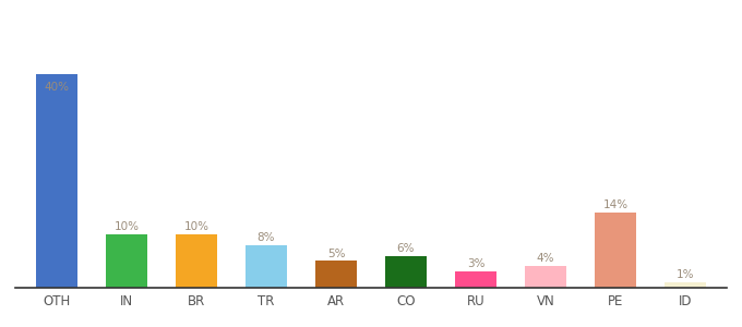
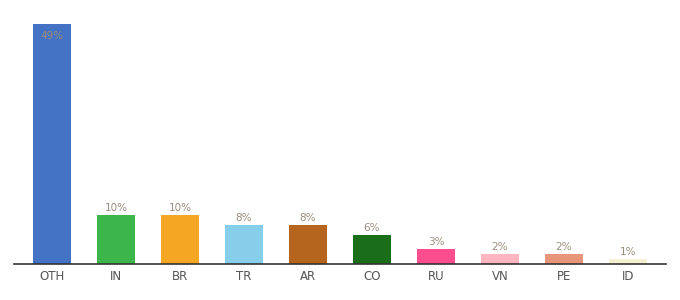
OTH: 40% -> 49%
AR: 5% -> 8%
VN: 4% -> 2%
PE: 14% -> 2%
